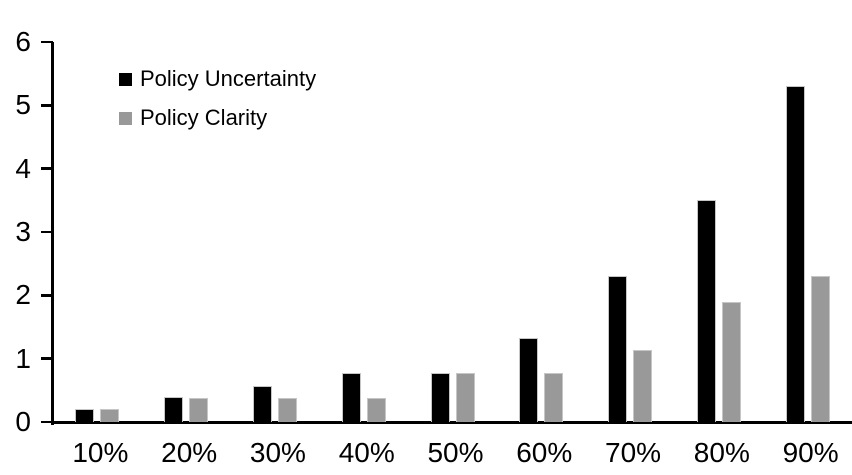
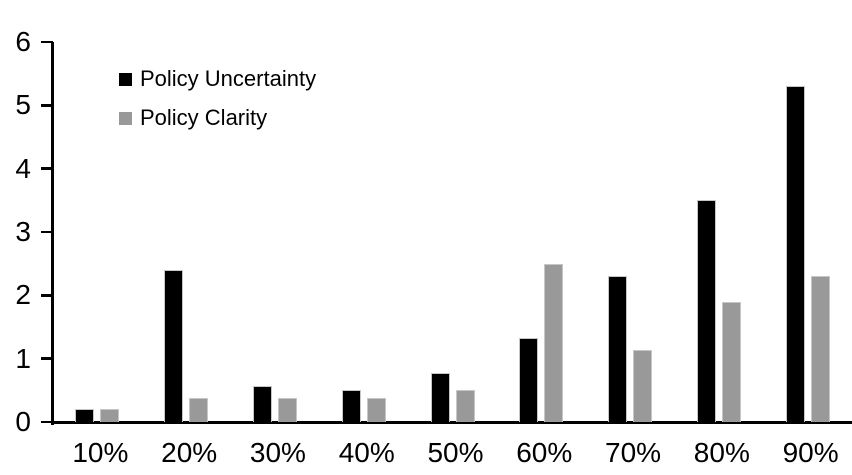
Policy Uncertainty/20%: 0.4 -> 2.4
Policy Uncertainty/40%: 0.8 -> 0.5
Policy Clarity/50%: 0.8 -> 0.5
Policy Clarity/60%: 0.8 -> 2.5
